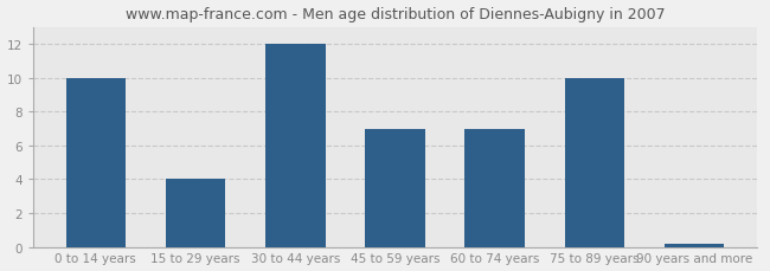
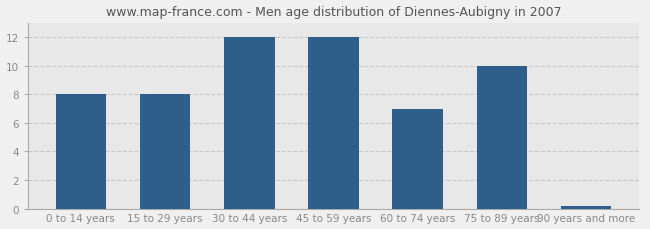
0 to 14 years: 10.0 -> 8.0
15 to 29 years: 4.0 -> 8.0
45 to 59 years: 7.0 -> 12.0
